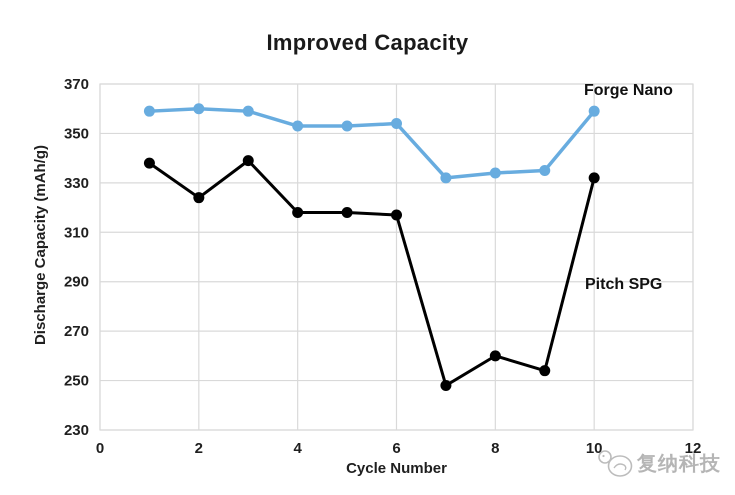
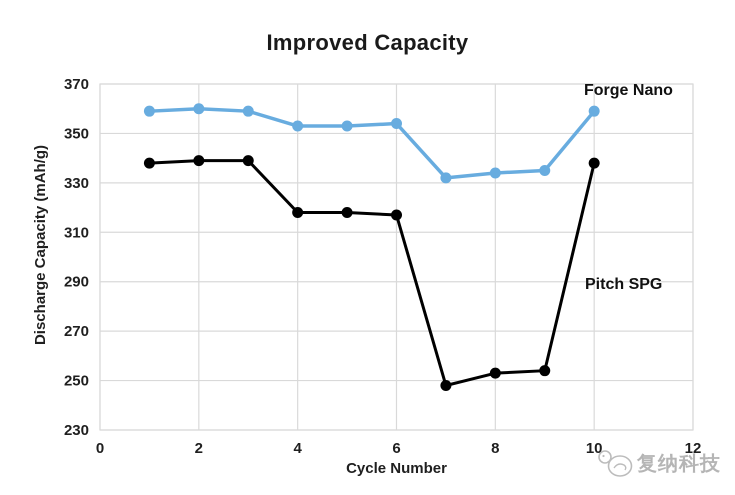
Pitch SPG/2: 324 -> 339
Pitch SPG/8: 260 -> 253
Pitch SPG/10: 332 -> 338
